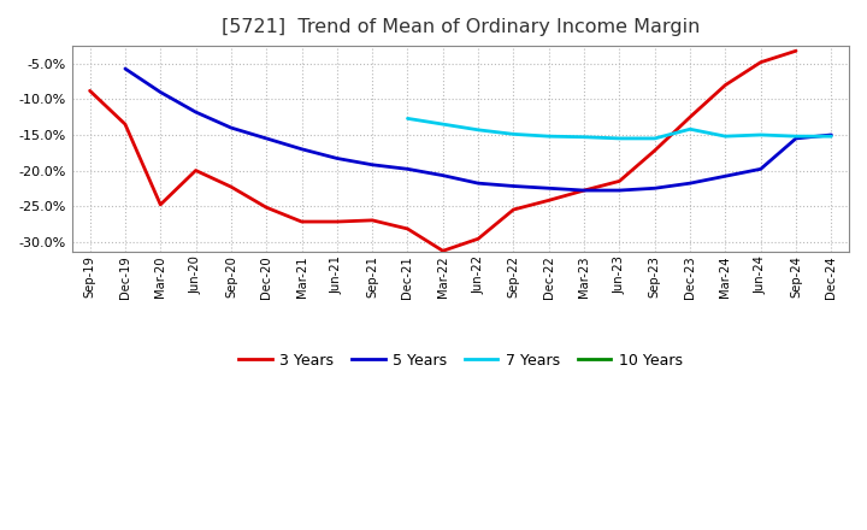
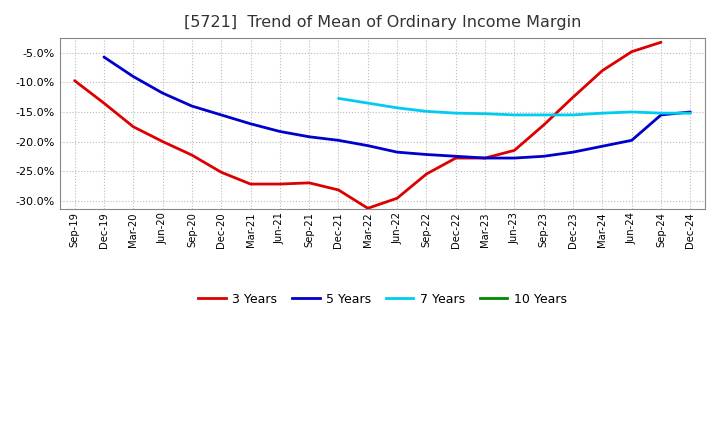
3 Years/Sep-19: -8.8% -> -9.7%
3 Years/Mar-20: -24.8% -> -17.5%
3 Years/Dec-22: -24.2% -> -22.8%
7 Years/Dec-23: -14.2% -> -15.5%
